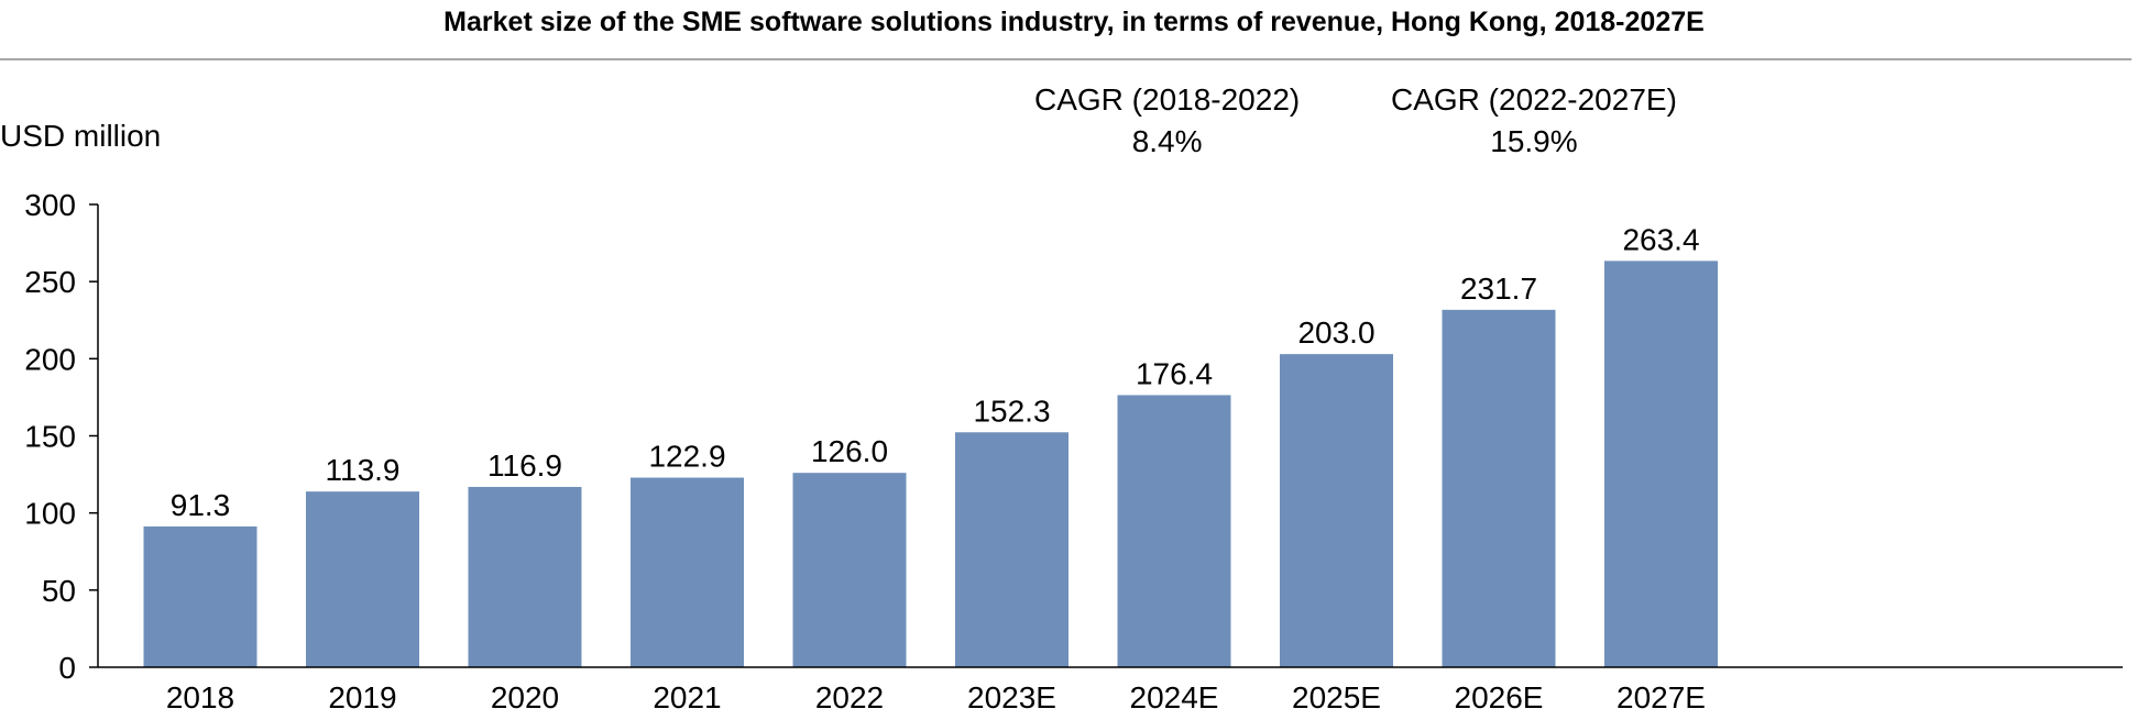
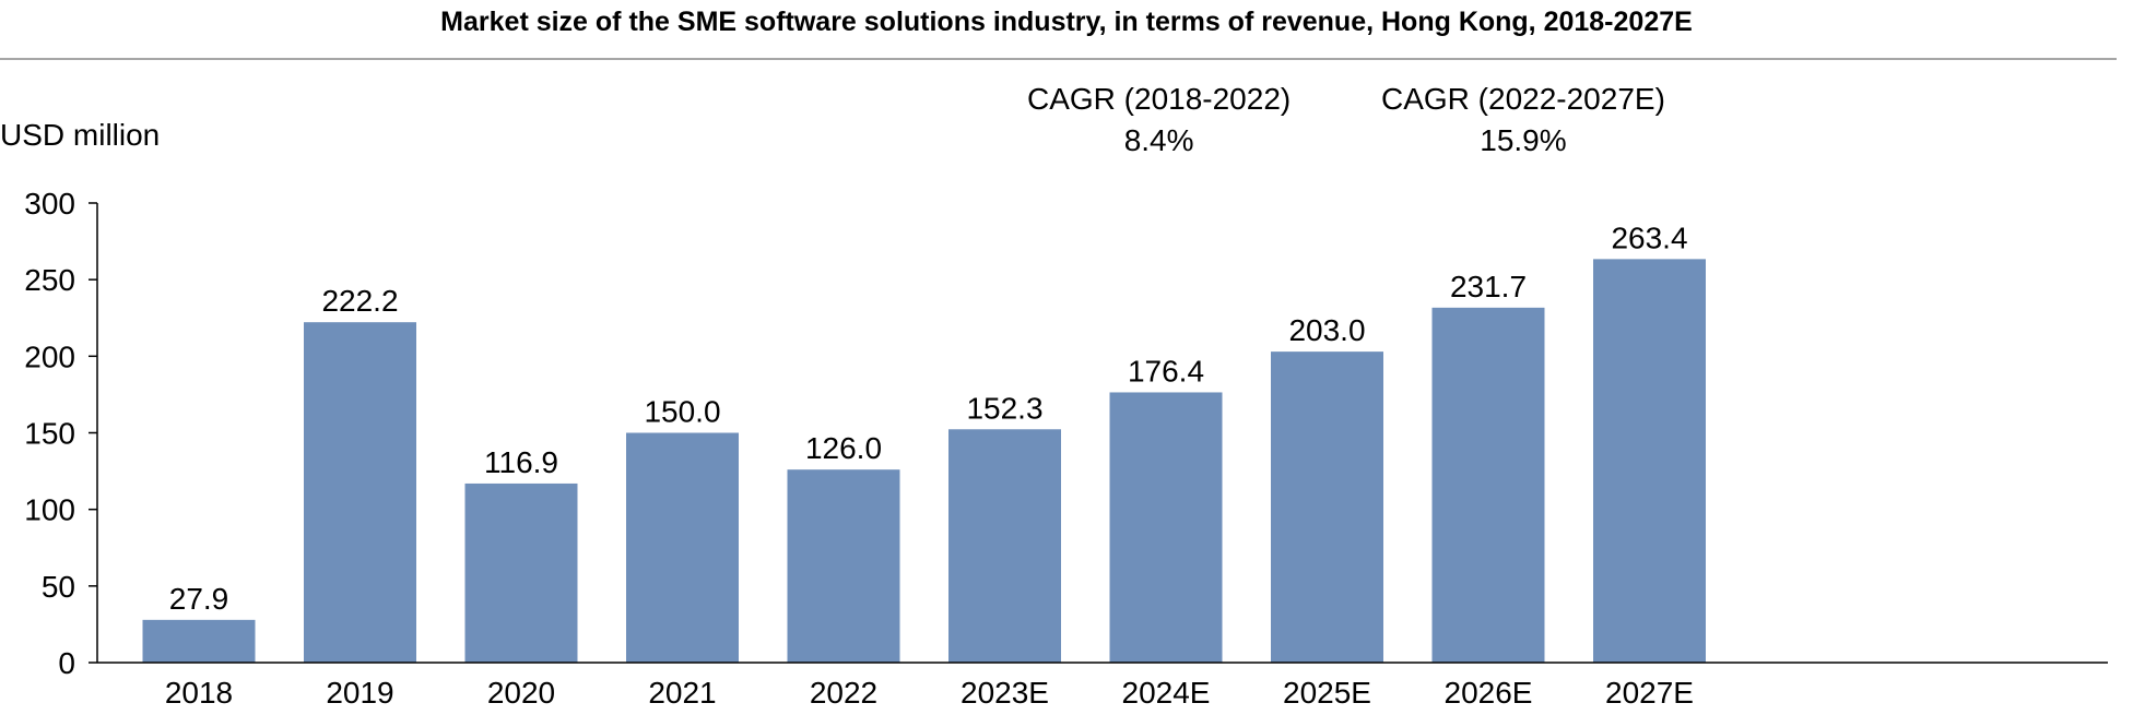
2018: 91.3 -> 27.9
2019: 113.9 -> 222.2
2021: 122.9 -> 150.0
